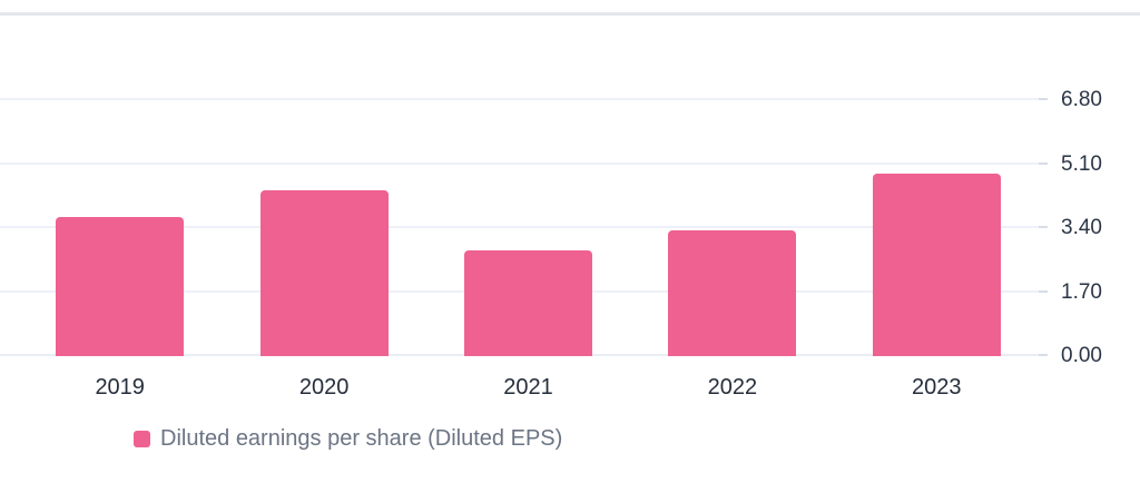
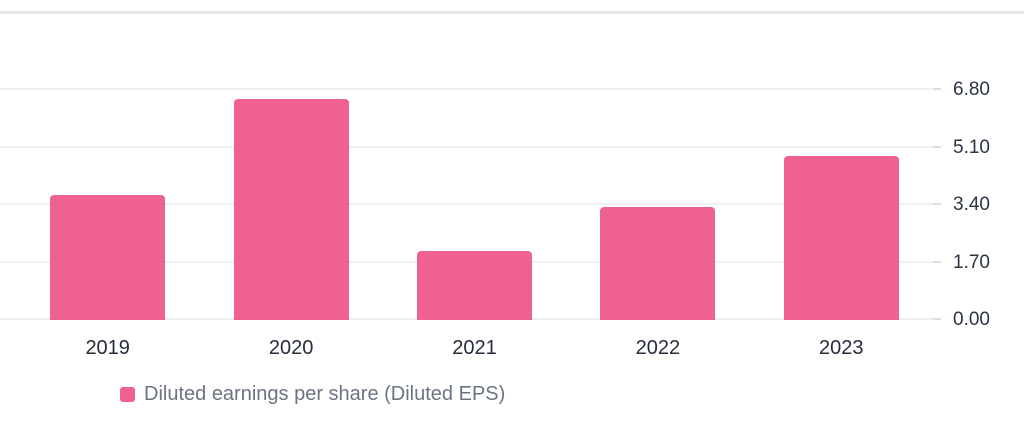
2020: 4.4 -> 6.5
2021: 2.8 -> 2.0
